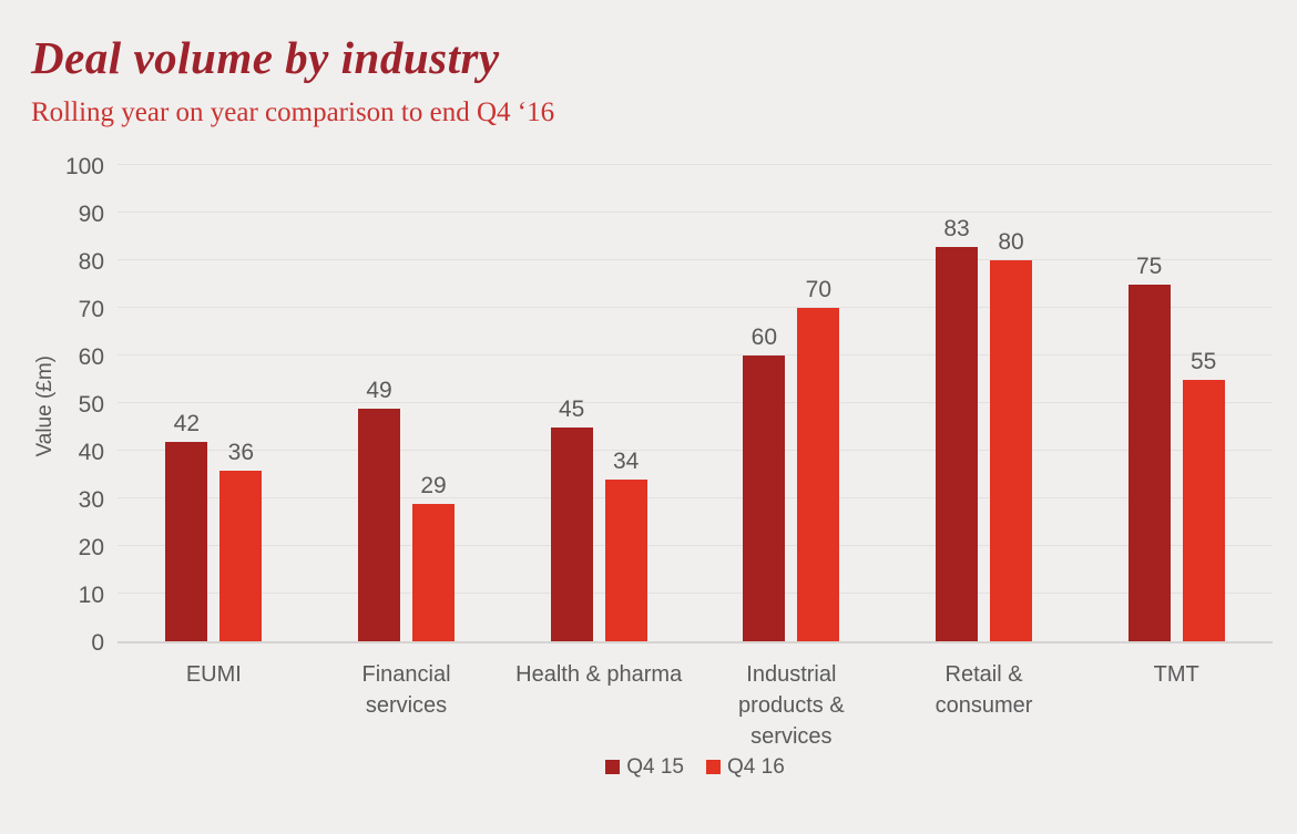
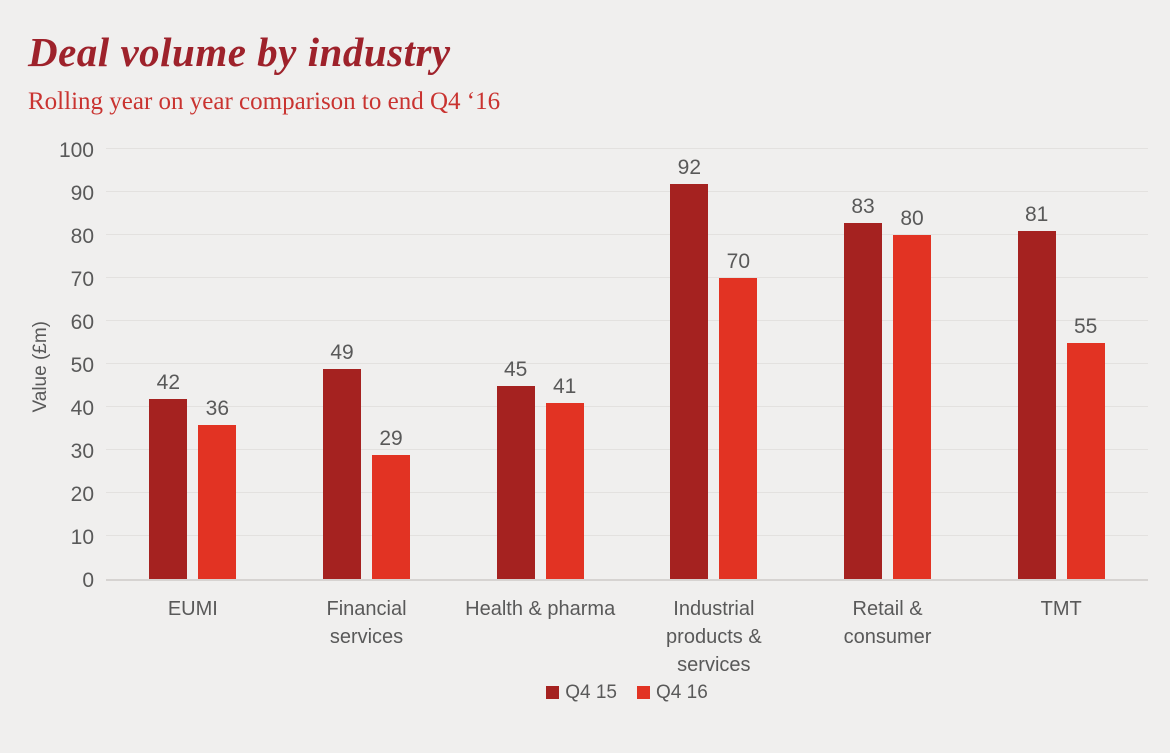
Q4 16/Health & pharma: 34 -> 41
Q4 15/Industrial products & services: 60 -> 92
Q4 15/TMT: 75 -> 81
